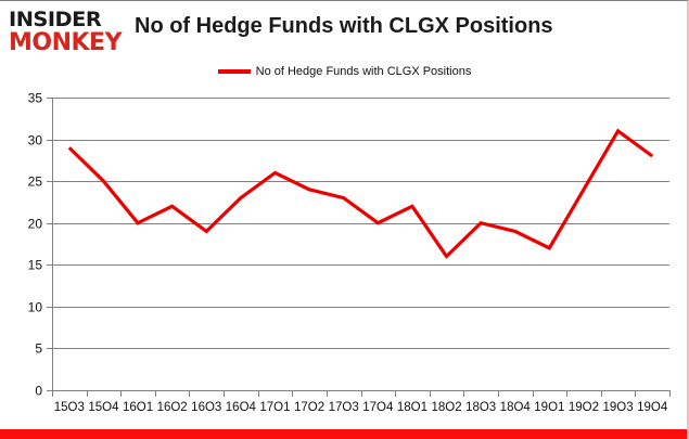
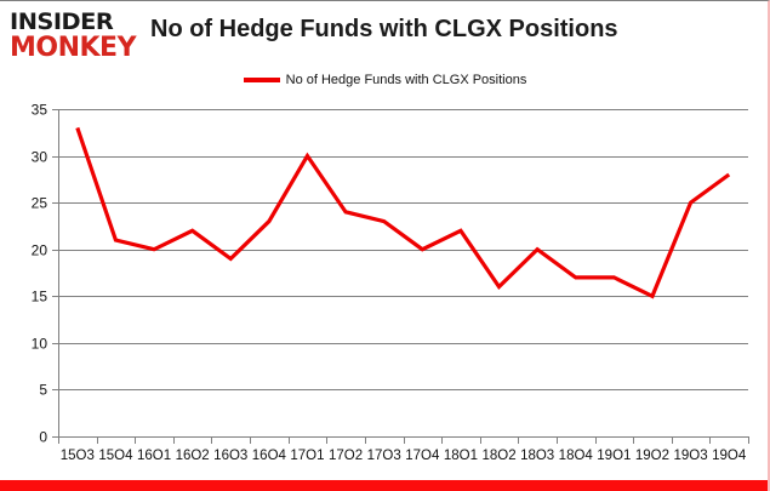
15Q3: 29 -> 33
15Q4: 25 -> 21
17Q1: 26 -> 30
18Q4: 19 -> 17
19Q2: 24 -> 15
19Q3: 31 -> 25
